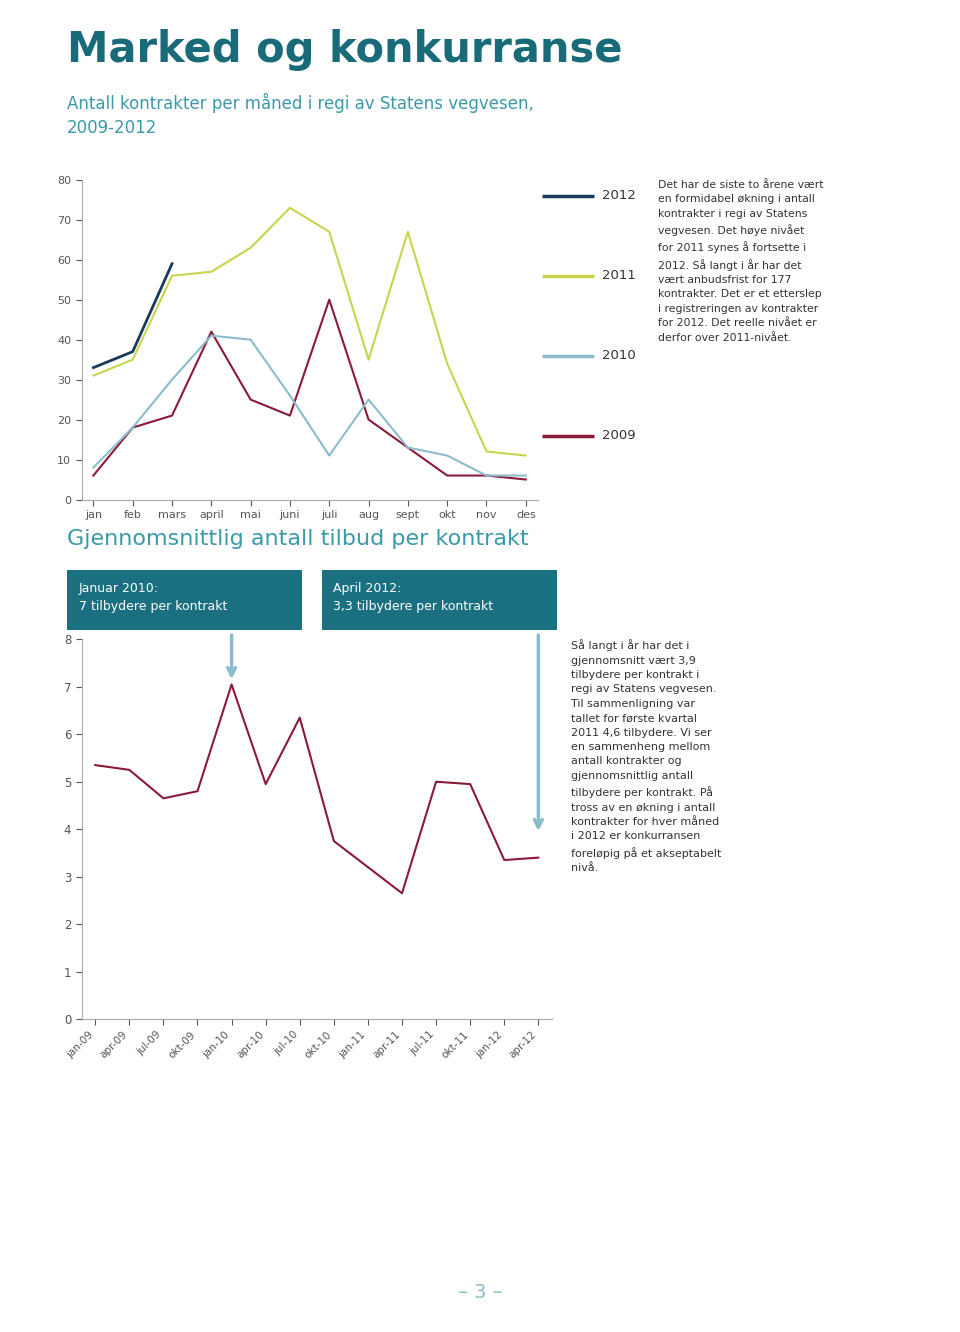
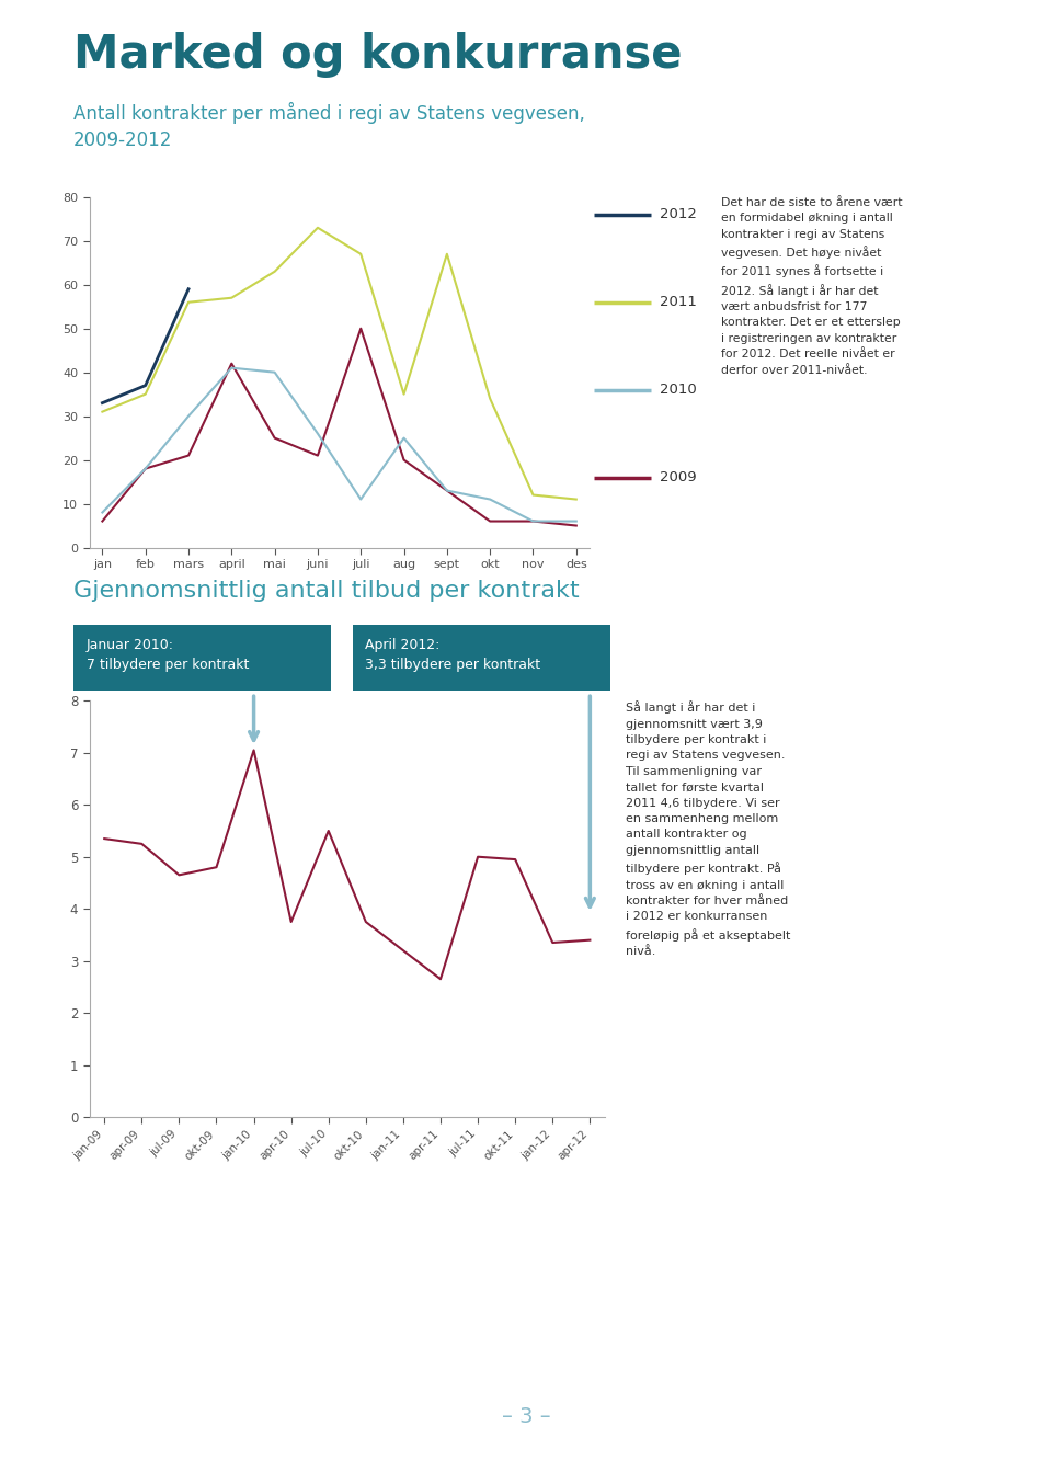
apr-10: 4.95 -> 3.75
jul-10: 6.35 -> 5.50
